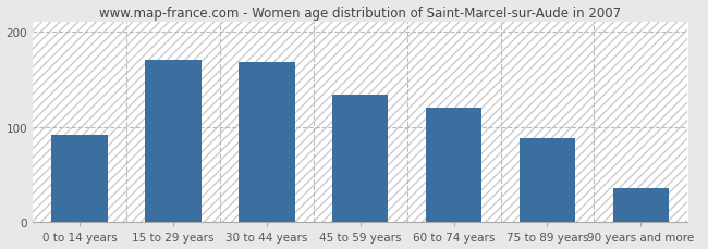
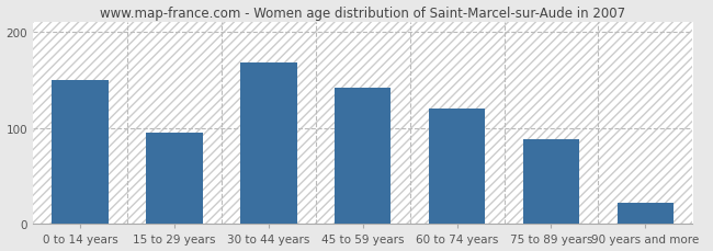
0 to 14 years: 92 -> 150
15 to 29 years: 170 -> 95
45 to 59 years: 134 -> 142
90 years and more: 36 -> 22
